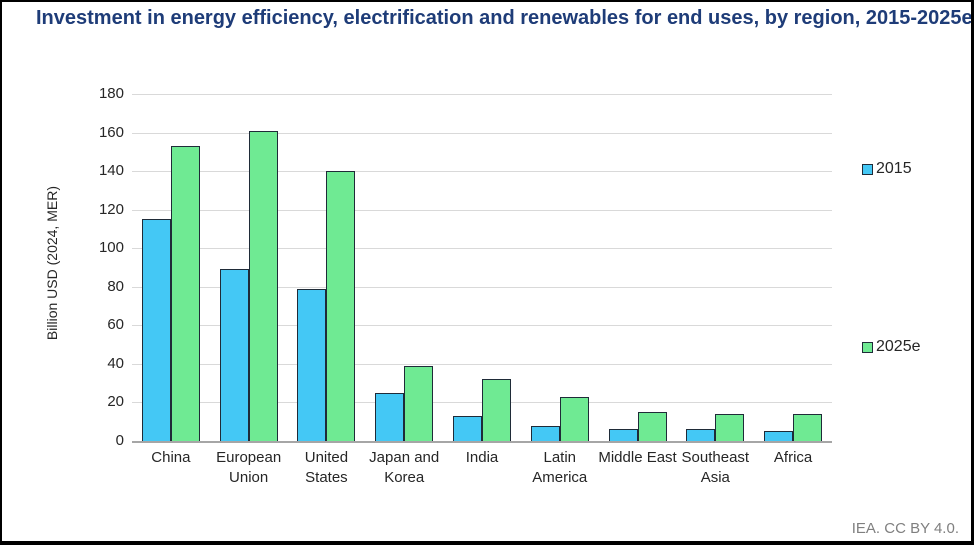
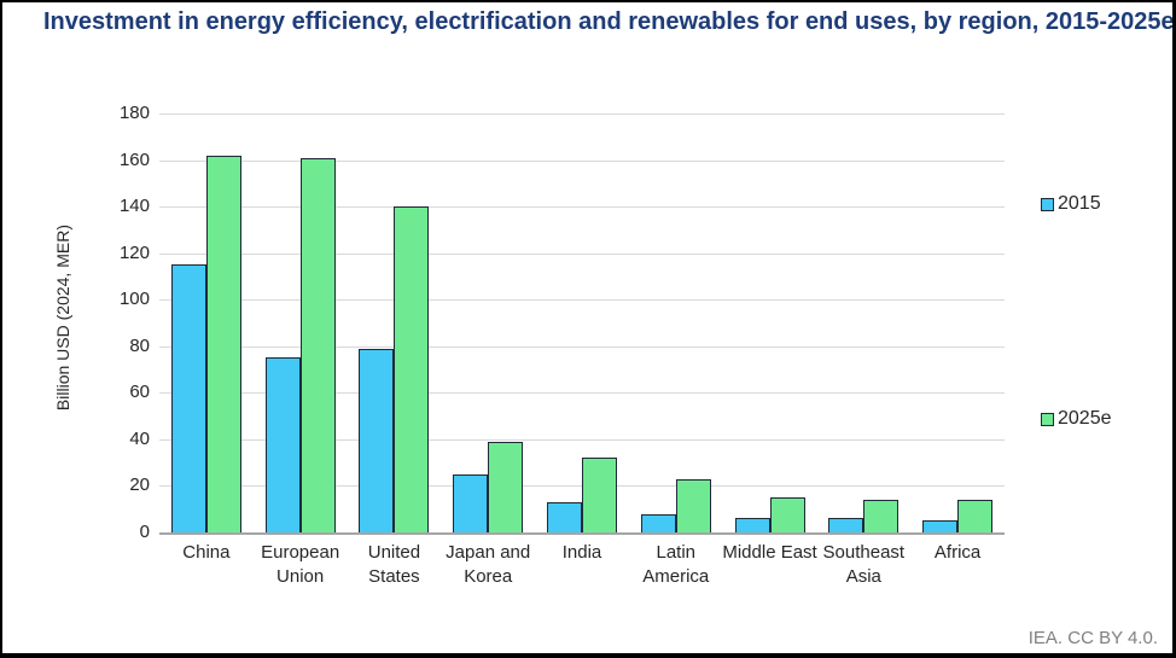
2025e/China: 153 -> 162
2015/European Union: 89 -> 75
